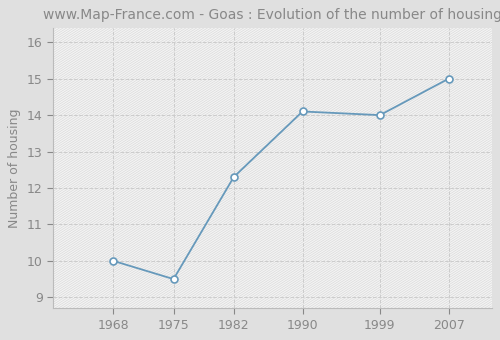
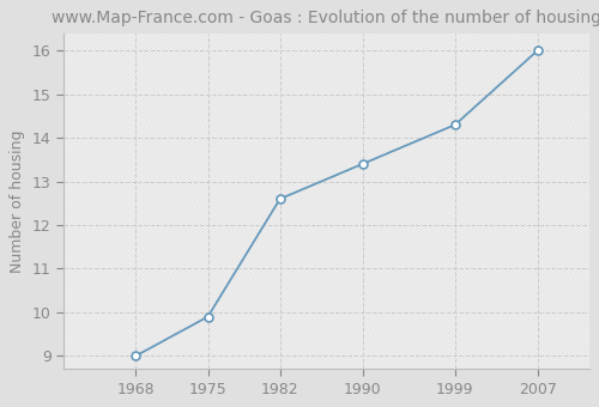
1968: 10.0 -> 9.0
1975: 9.5 -> 9.9
1982: 12.3 -> 12.6
1990: 14.1 -> 13.4
1999: 14.0 -> 14.3
2007: 15.0 -> 16.0
